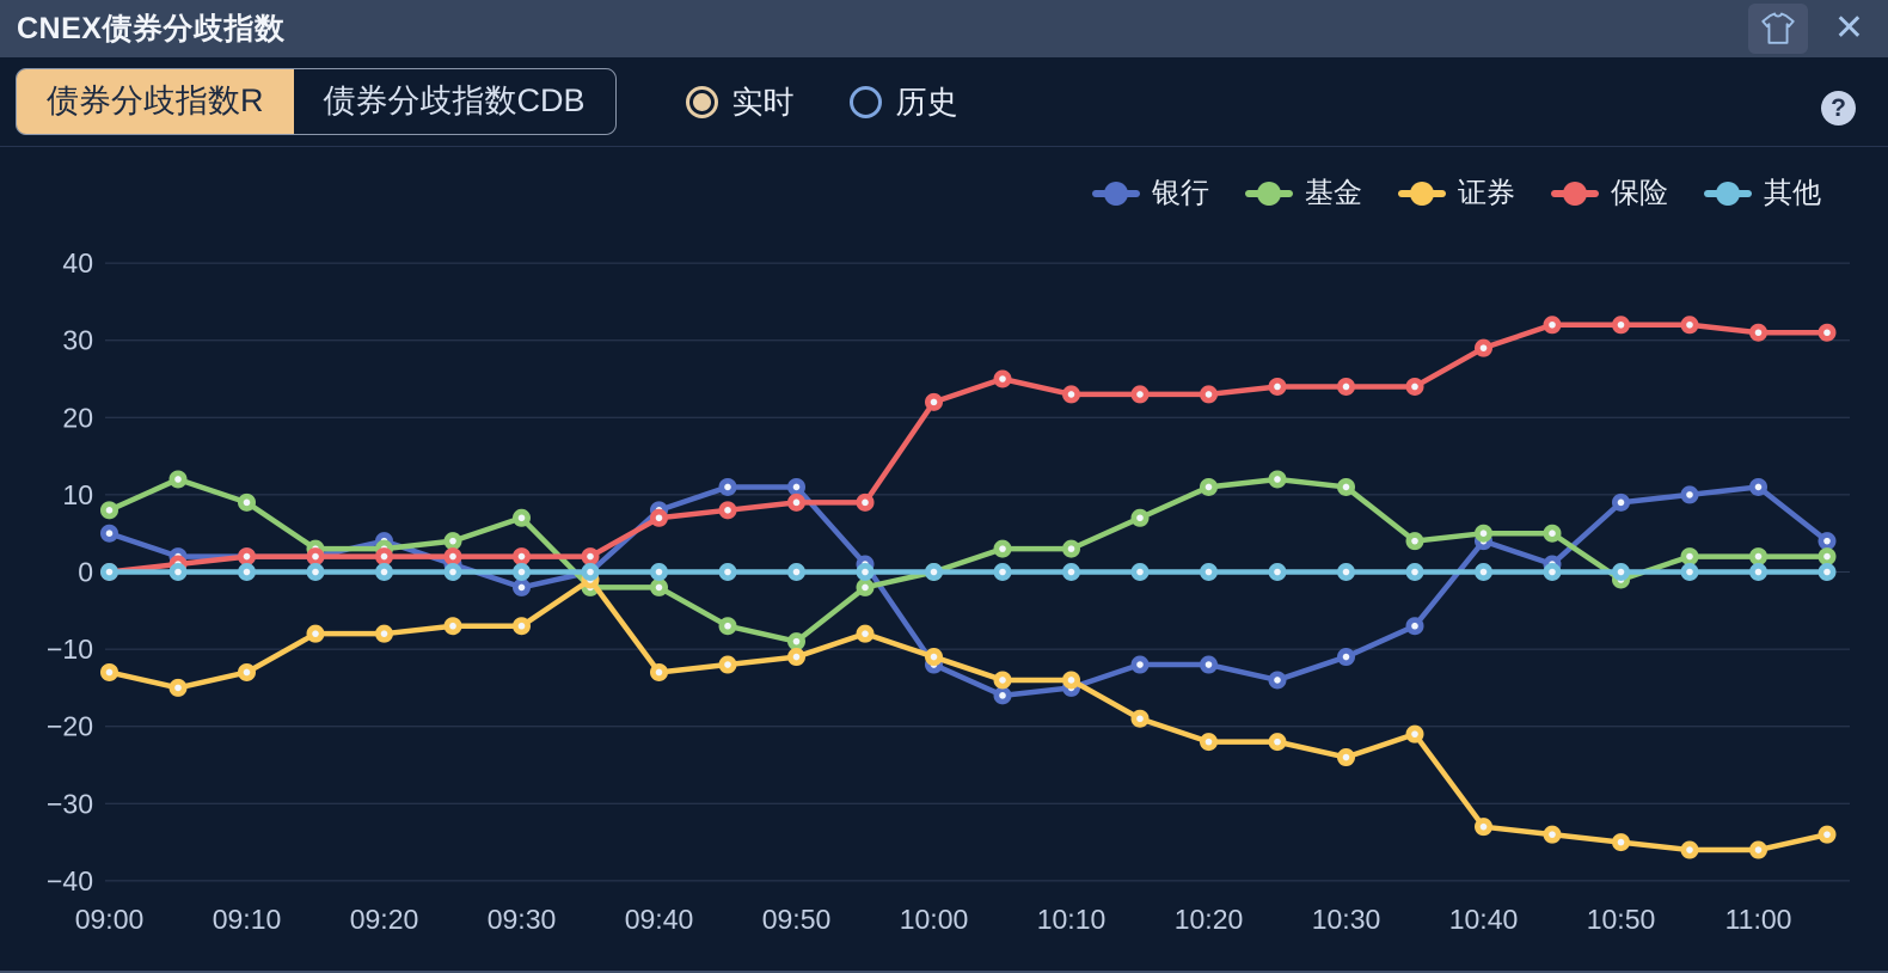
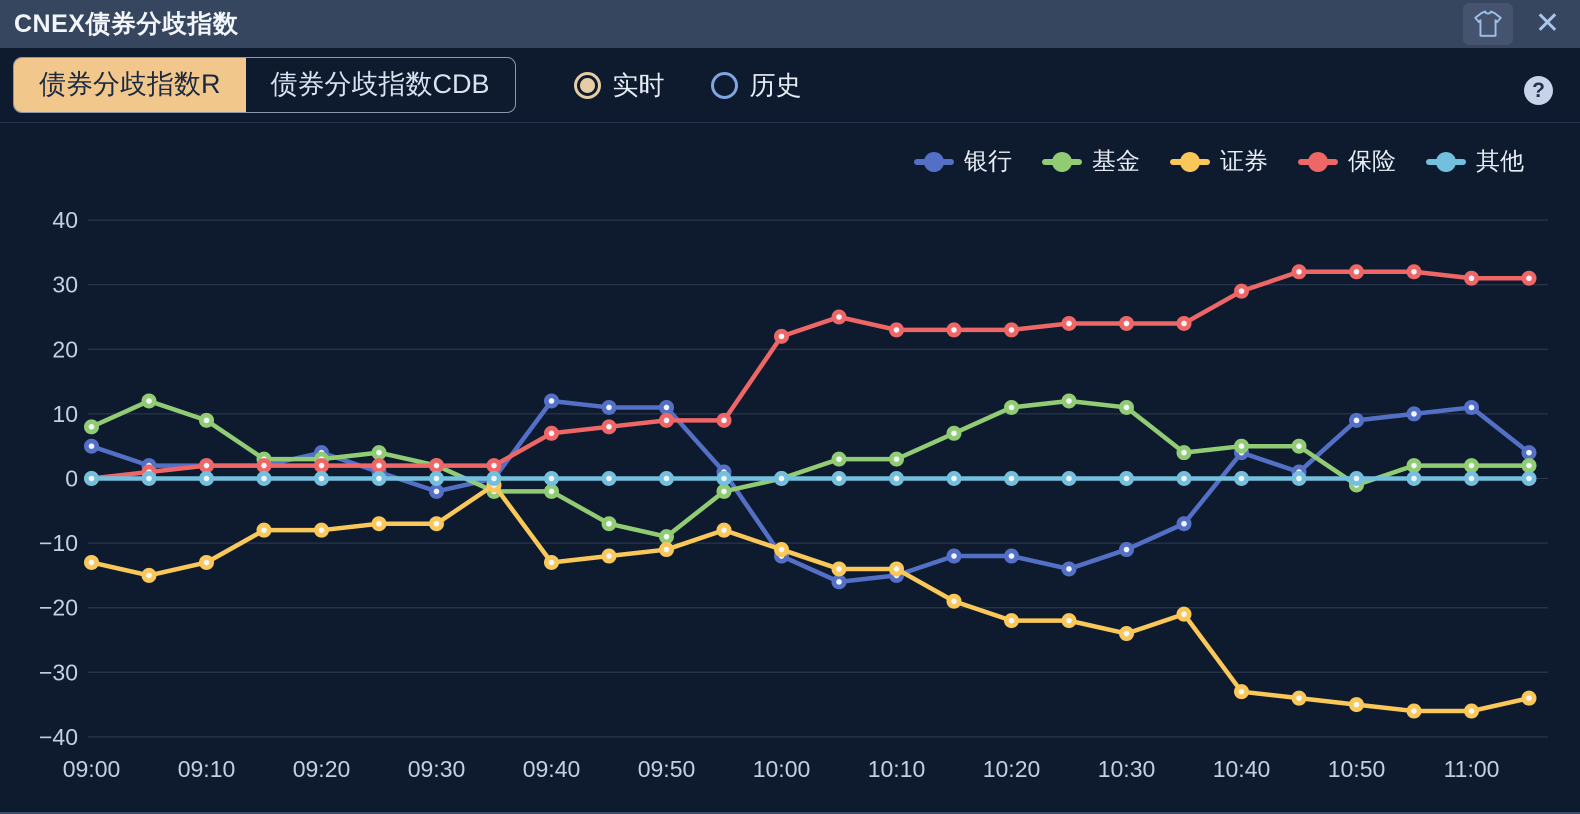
基金/09:30: 7 -> 2
银行/09:40: 8 -> 12
